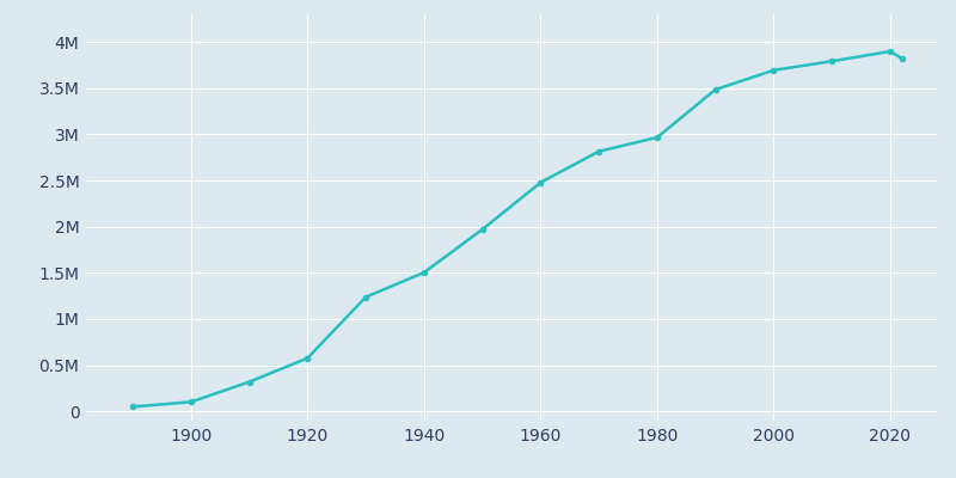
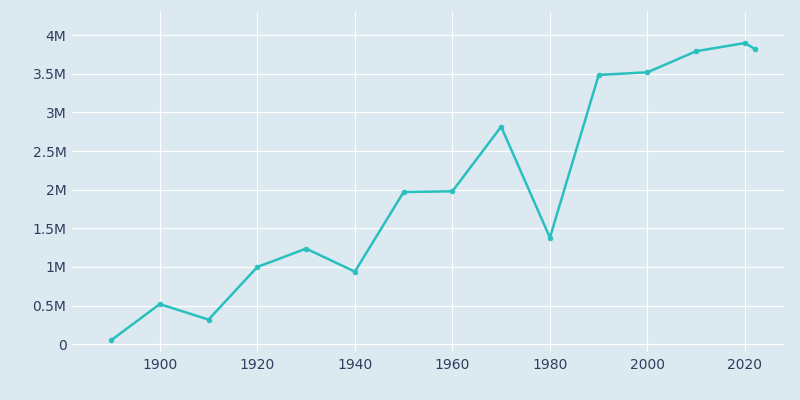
1900: 0.10M -> 0.52M
1920: 0.58M -> 1.00M
1940: 1.50M -> 0.94M
1960: 2.48M -> 1.98M
1980: 2.97M -> 1.38M
2000: 3.69M -> 3.52M
